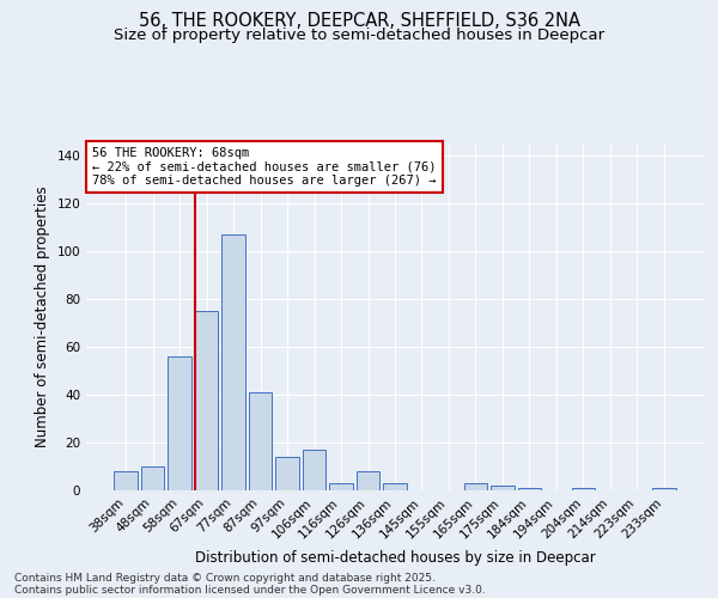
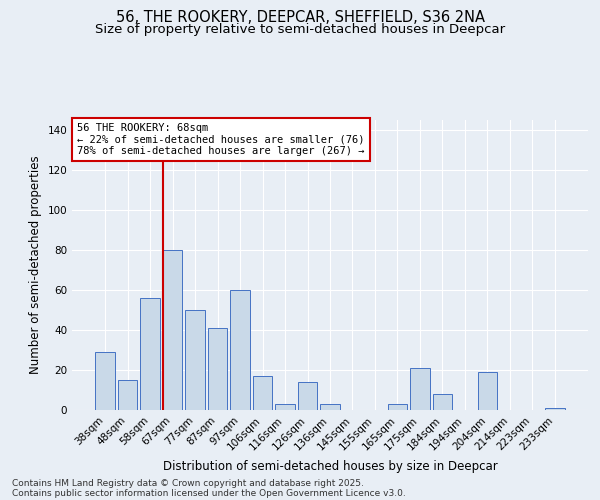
38sqm: 8 -> 29
48sqm: 10 -> 15
67sqm: 75 -> 80
77sqm: 107 -> 50
97sqm: 14 -> 60
126sqm: 8 -> 14
175sqm: 2 -> 21
184sqm: 1 -> 8
204sqm: 1 -> 19
